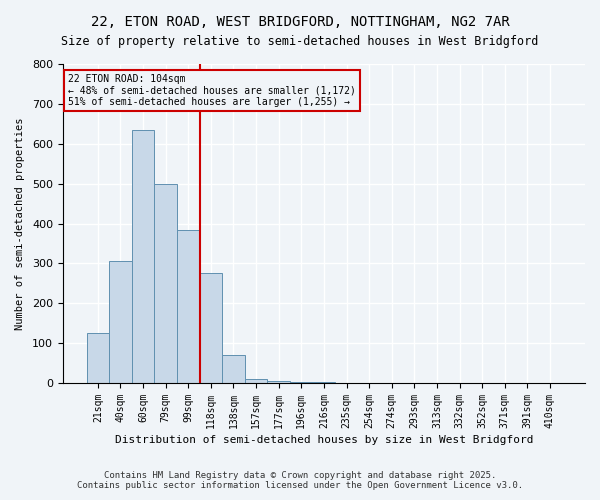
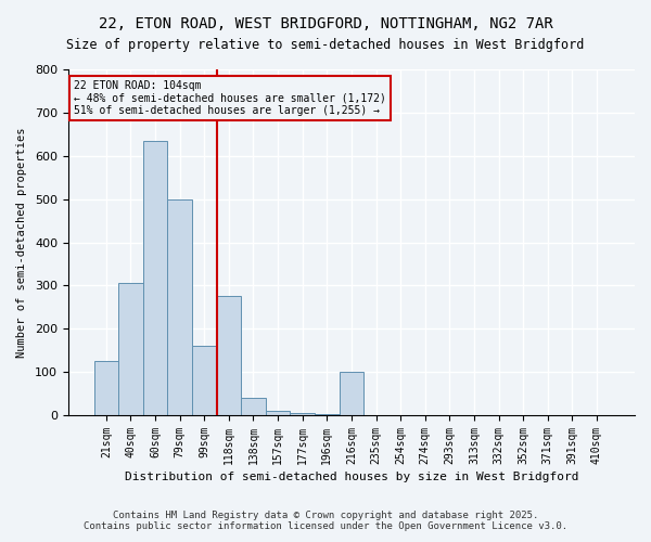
99sqm: 385 -> 160
138sqm: 70 -> 40
216sqm: 2 -> 100
